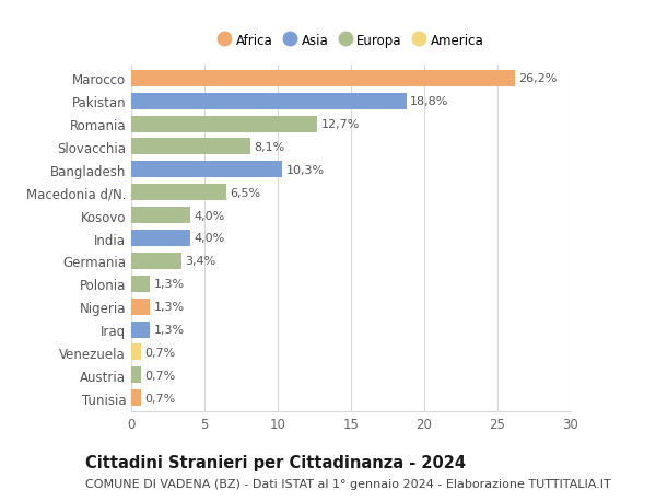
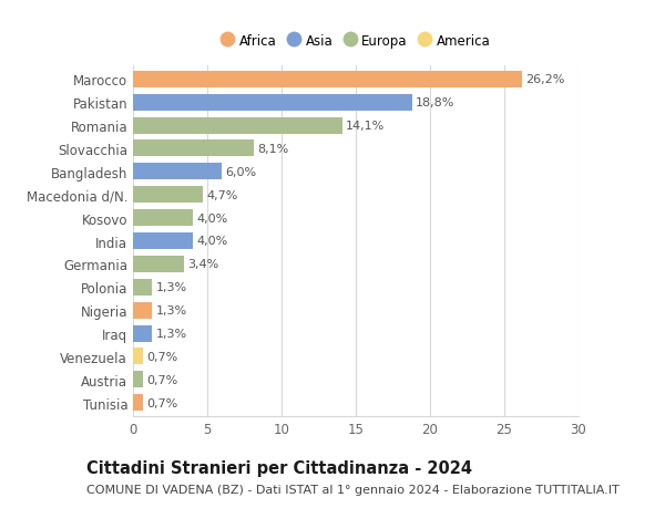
Romania: 12,7% -> 14,1%
Bangladesh: 10,3% -> 6,0%
Macedonia d/N.: 6,5% -> 4,7%
